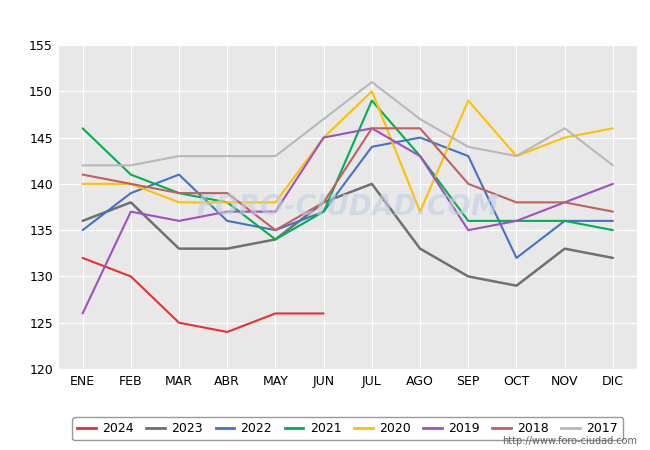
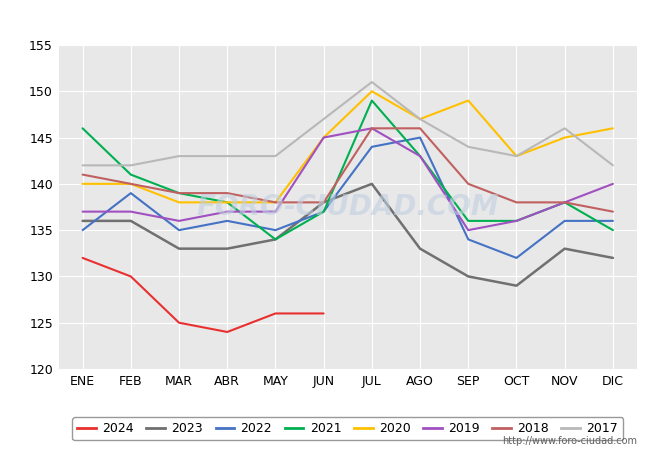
2019/ENE: 126 -> 137
2023/FEB: 138 -> 136
2022/MAR: 141 -> 135
2018/MAY: 135 -> 138
2020/AGO: 137 -> 147
2022/SEP: 143 -> 134
2021/NOV: 136 -> 138
